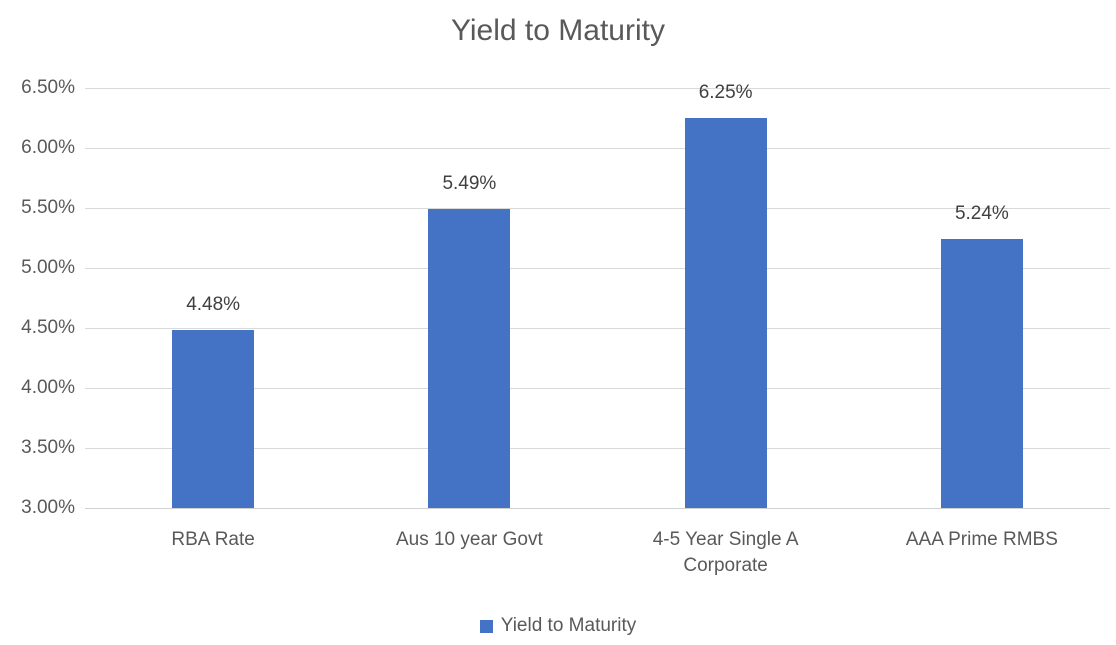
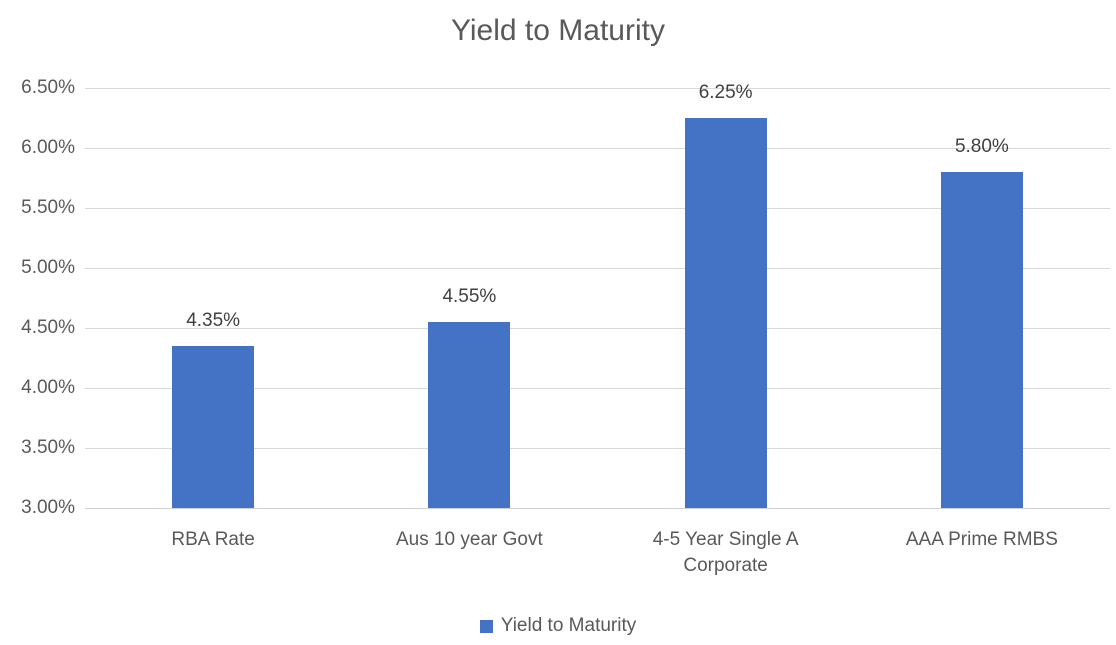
RBA Rate: 4.48% -> 4.35%
Aus 10 year Govt: 5.49% -> 4.55%
AAA Prime RMBS: 5.24% -> 5.80%
